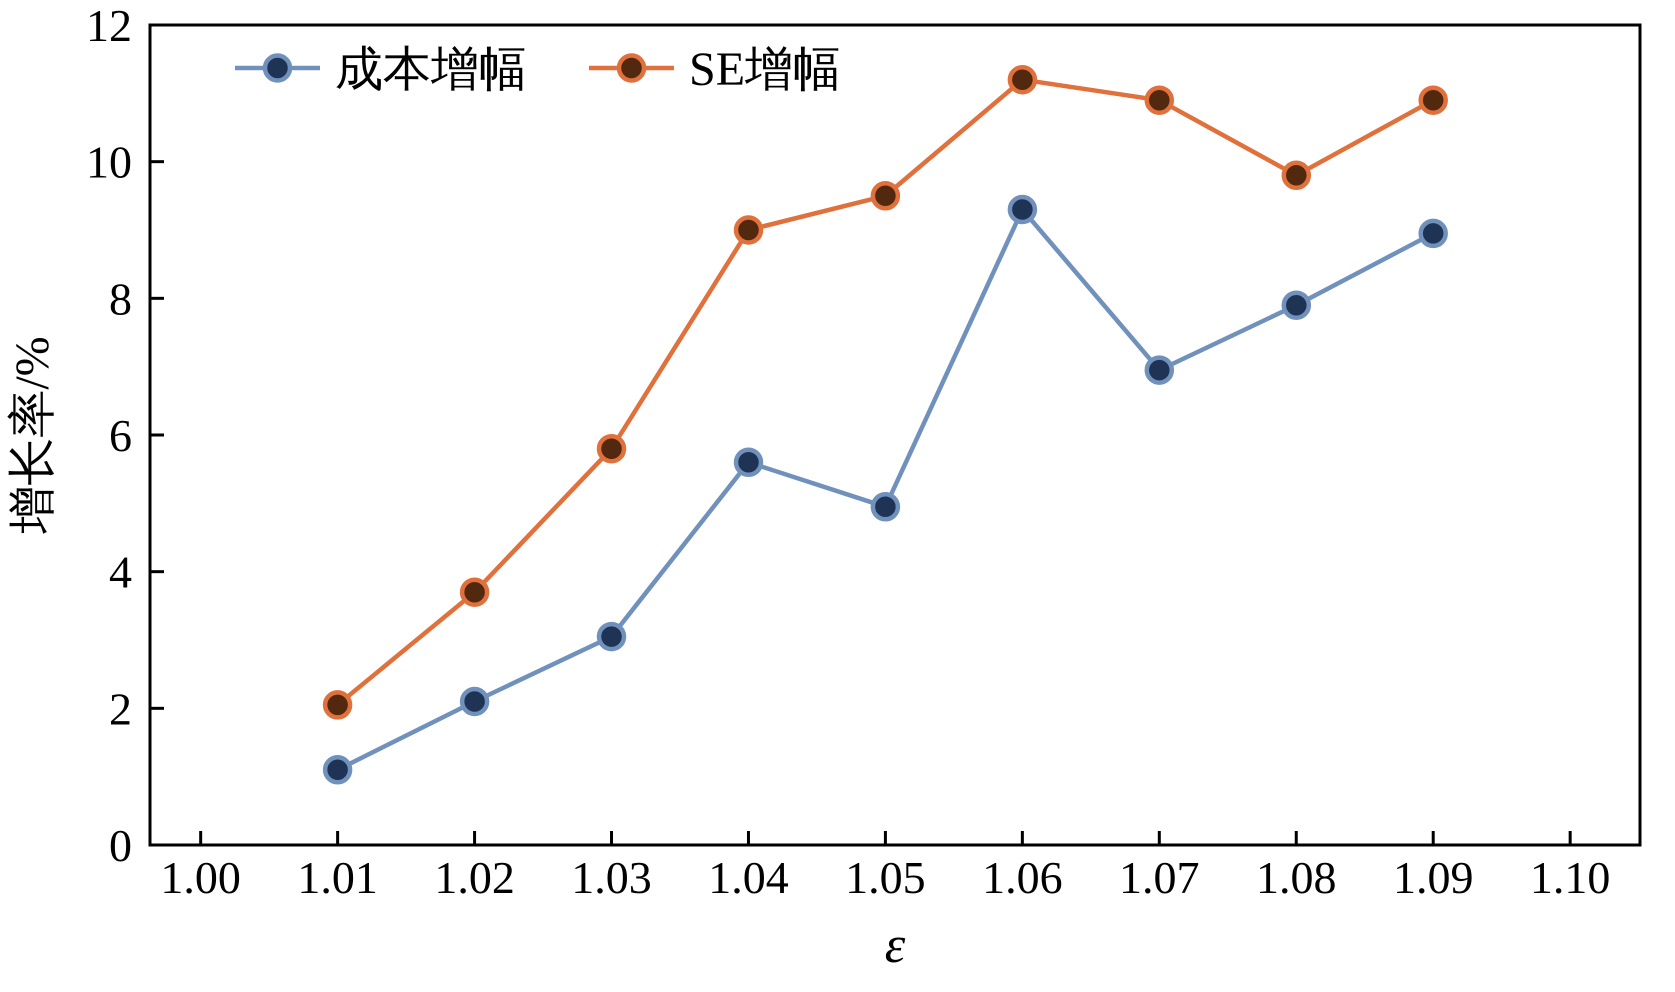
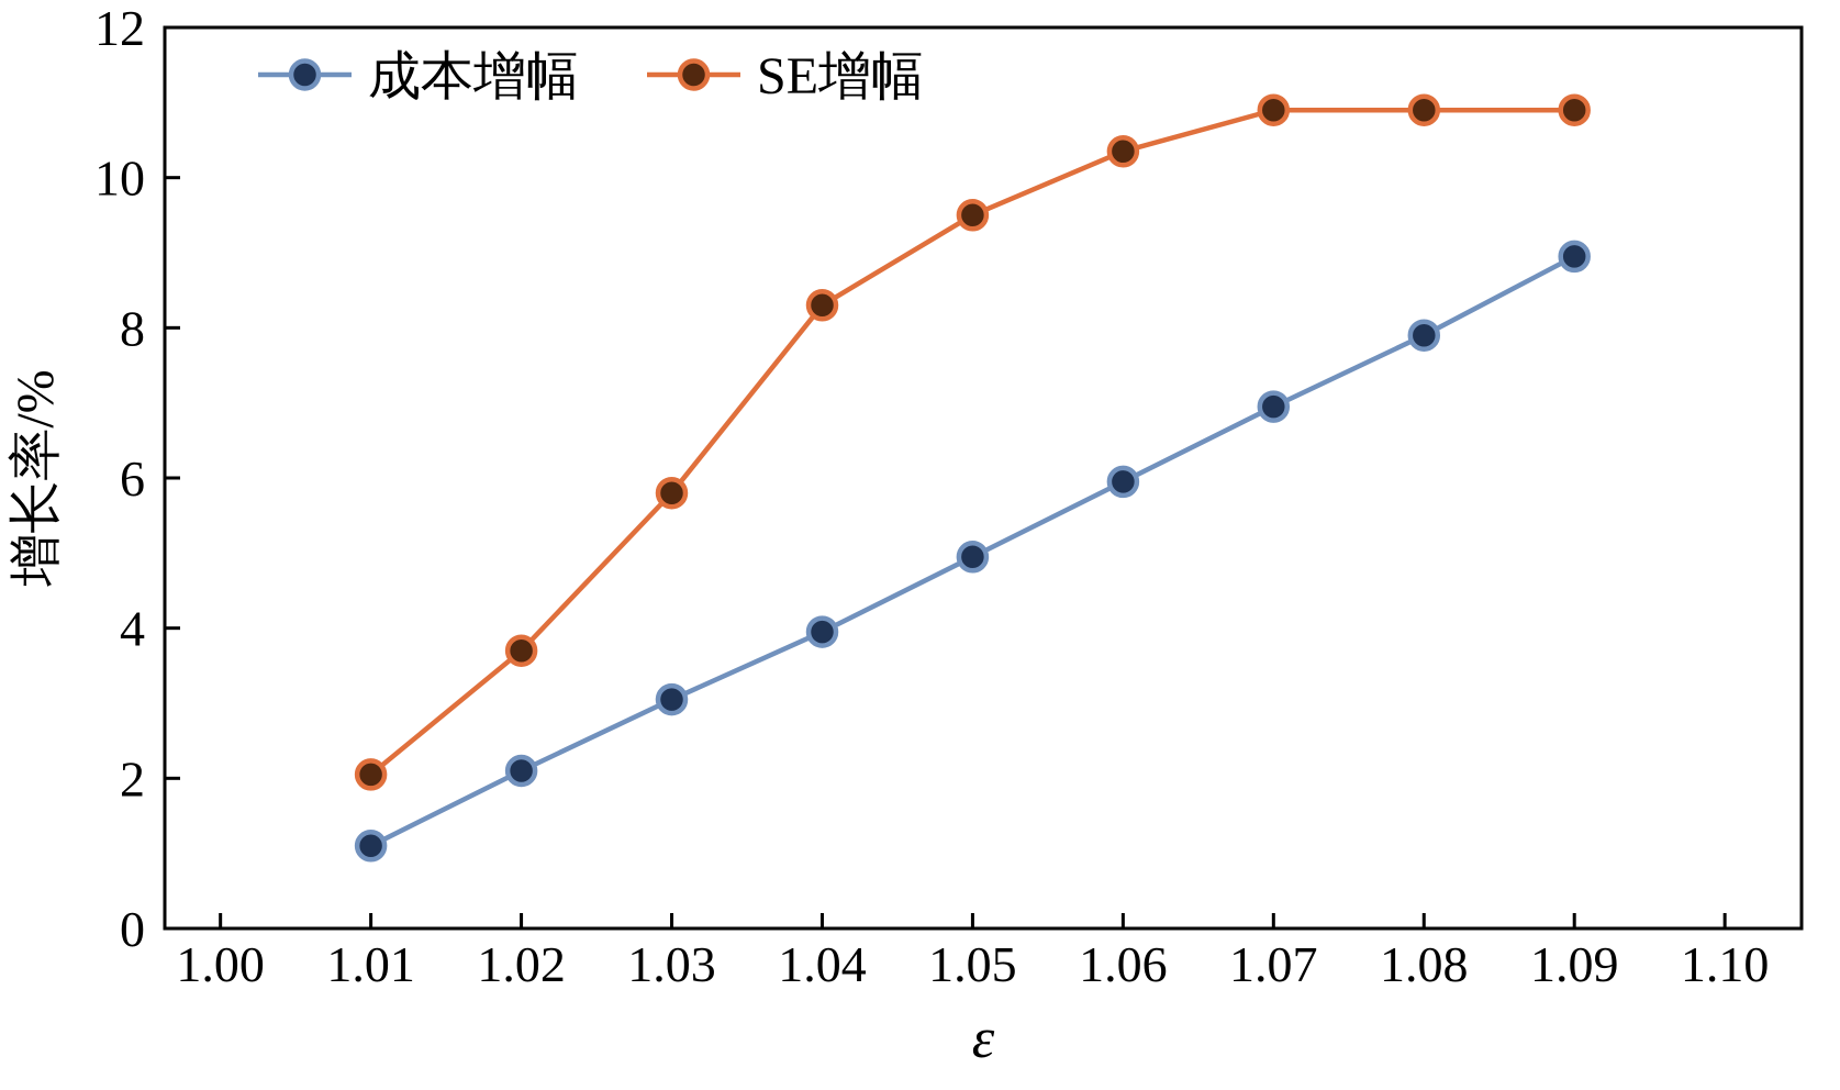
成本增幅/1.04: 5.6 -> 4.0
SE增幅/1.04: 9.0 -> 8.3
成本增幅/1.06: 9.3 -> 6.0
SE增幅/1.06: 11.2 -> 10.3
SE增幅/1.08: 9.8 -> 10.9
